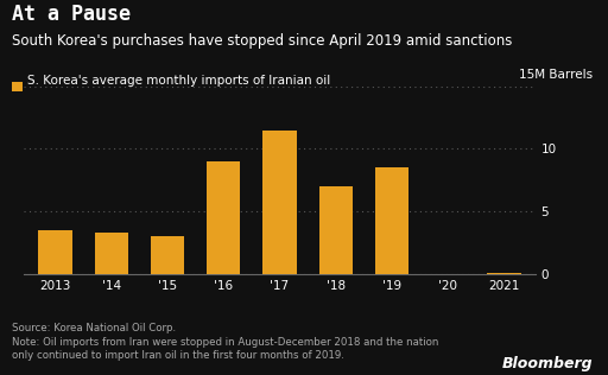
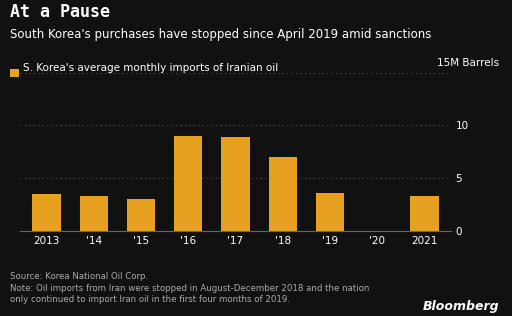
'17: 11.5 -> 8.9
'19: 8.5 -> 3.6
2021: 0.1 -> 3.3
